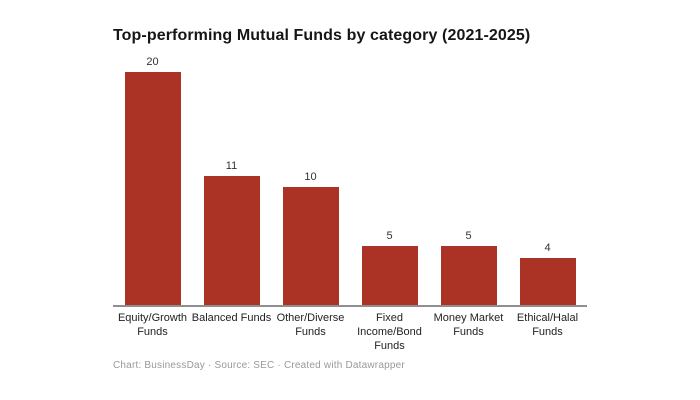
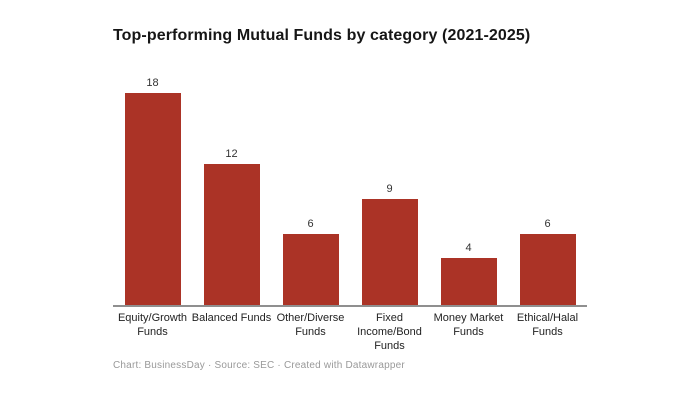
Equity/Growth Funds: 20 -> 18
Balanced Funds: 11 -> 12
Other/Diverse Funds: 10 -> 6
Fixed Income/Bond Funds: 5 -> 9
Money Market Funds: 5 -> 4
Ethical/Halal Funds: 4 -> 6
